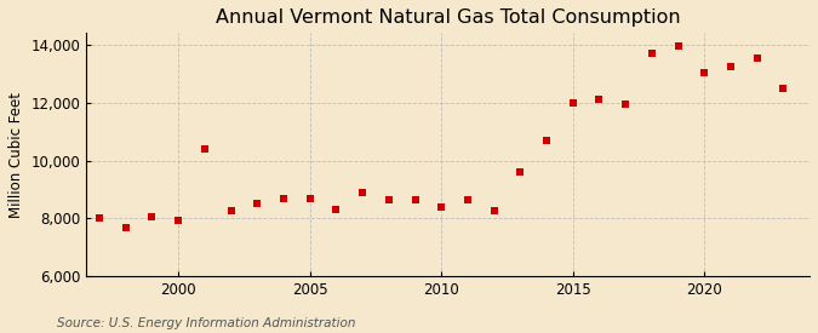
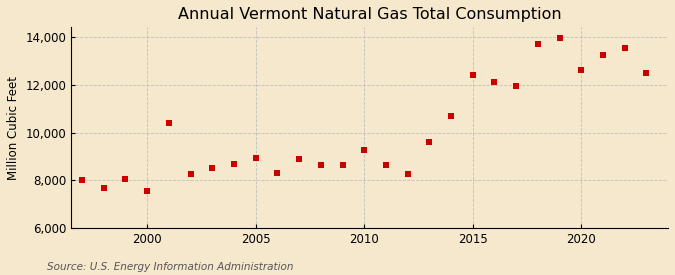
2000: 7,950 -> 7,550
2005: 8,700 -> 8,950
2010: 8,400 -> 9,250
2015: 12,000 -> 12,400
2020: 13,050 -> 12,600
